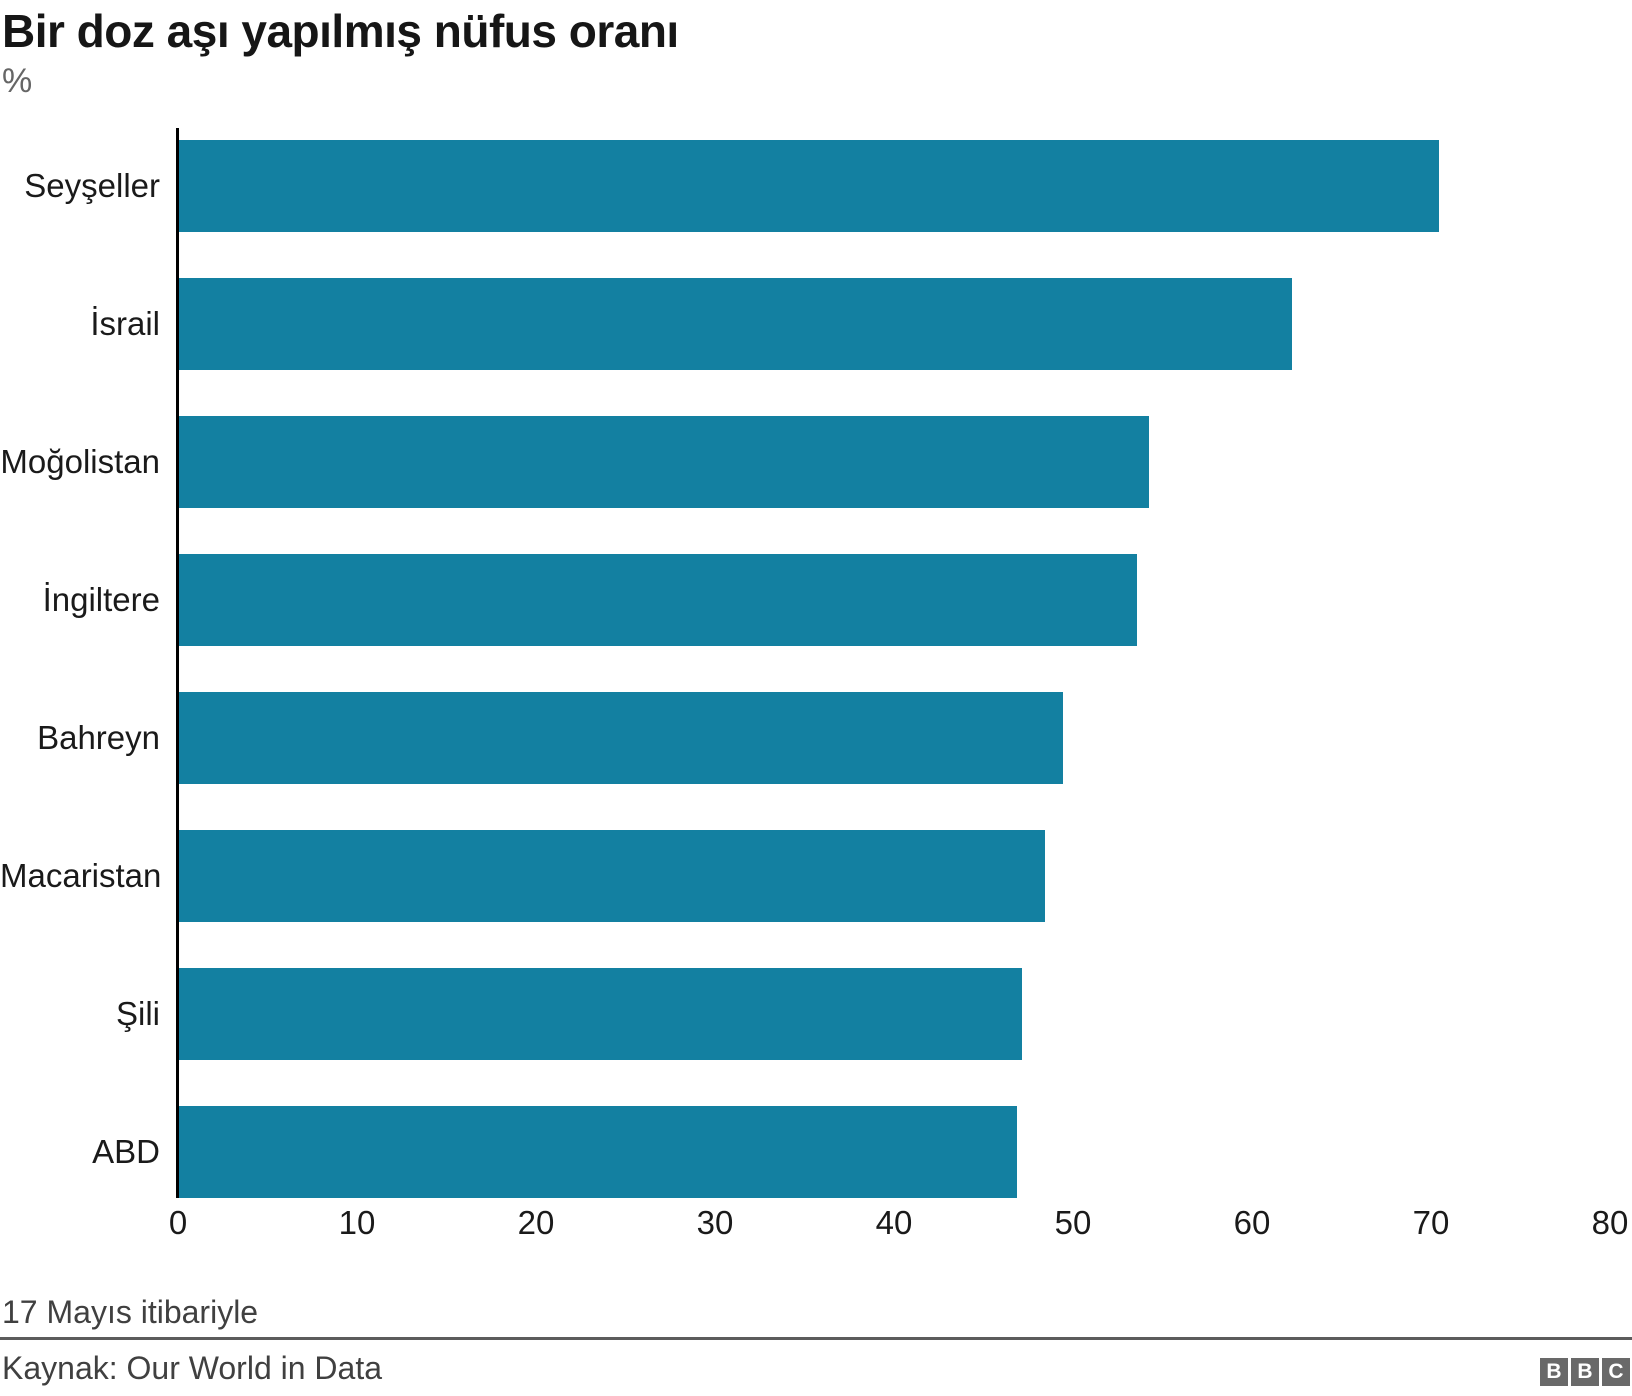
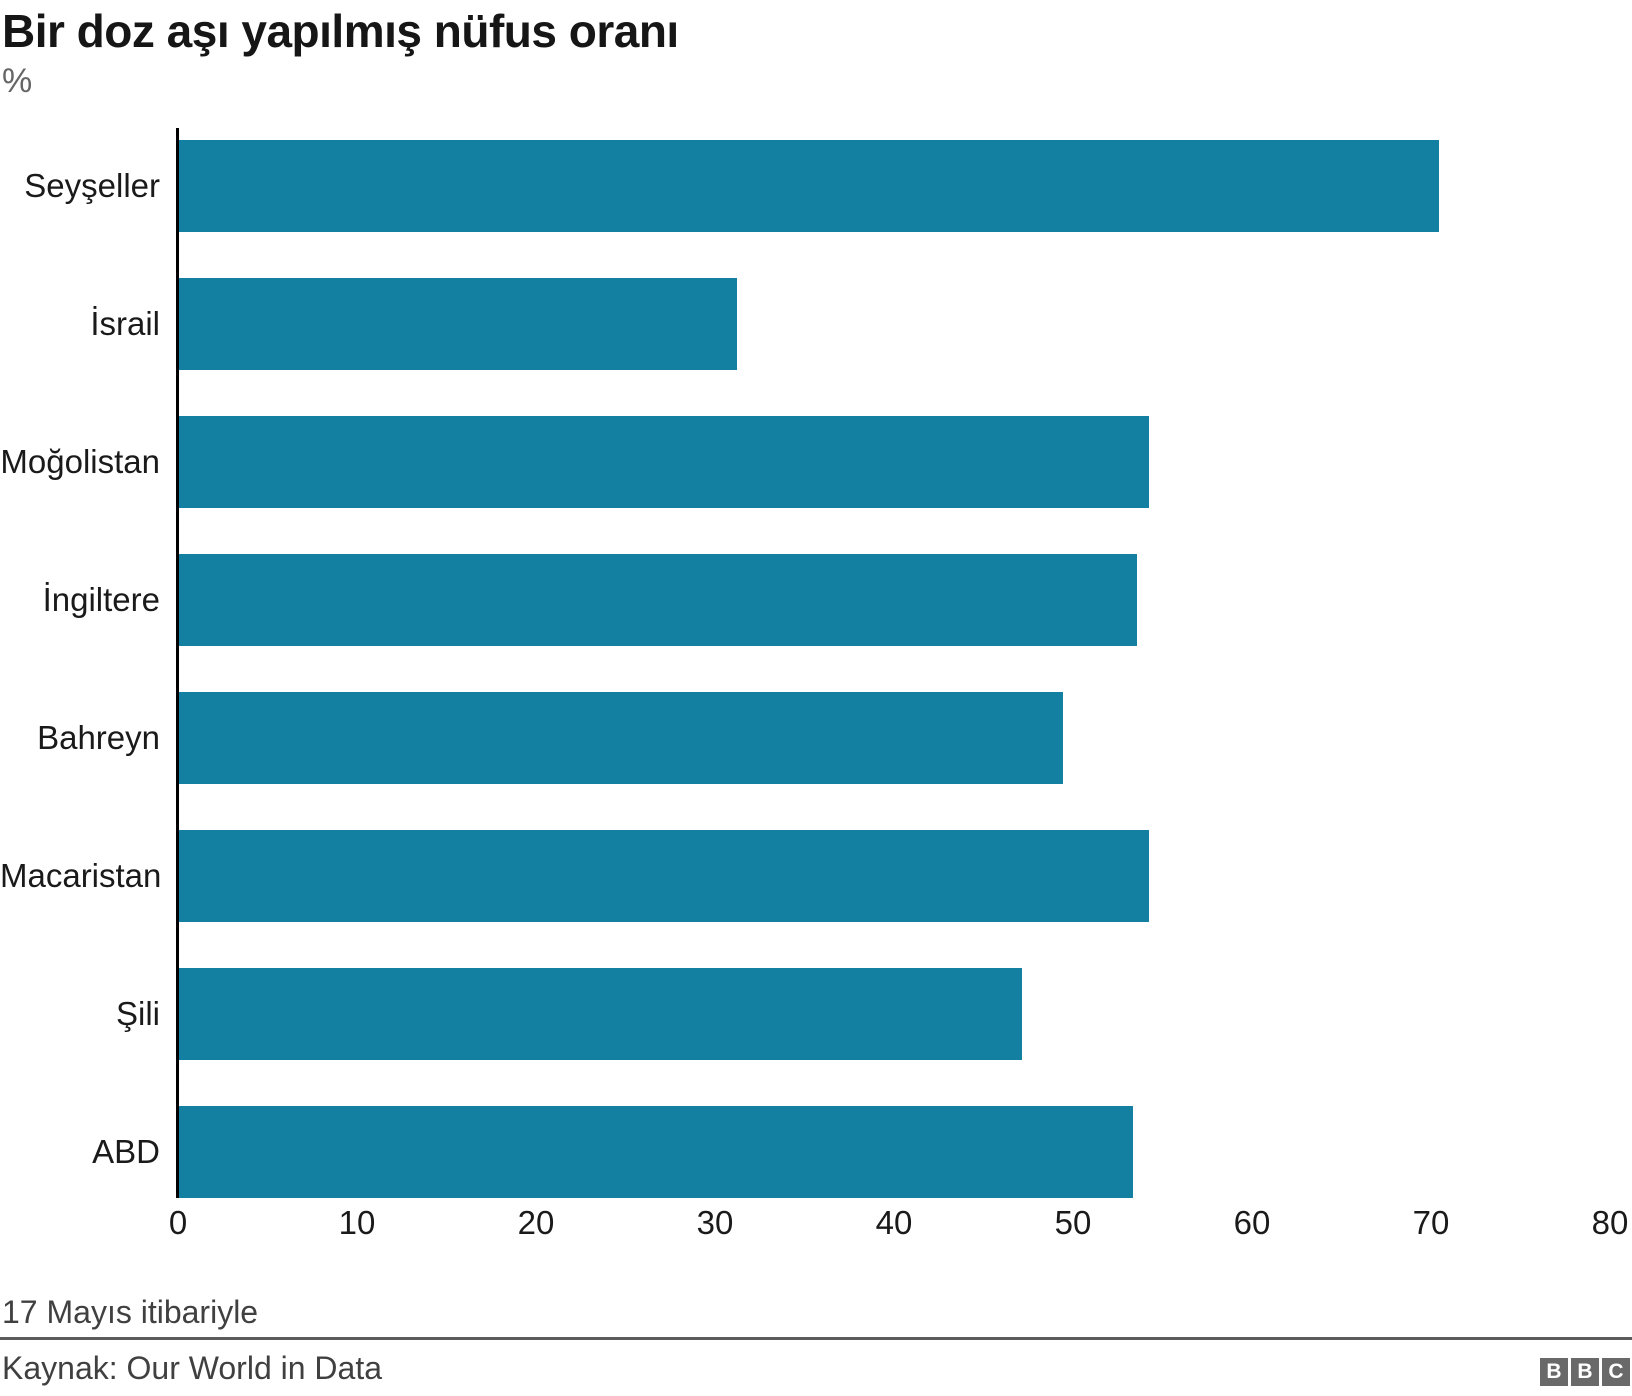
İsrail: 62.2 -> 31.2
Macaristan: 48.4 -> 54.2
ABD: 46.8 -> 53.3
